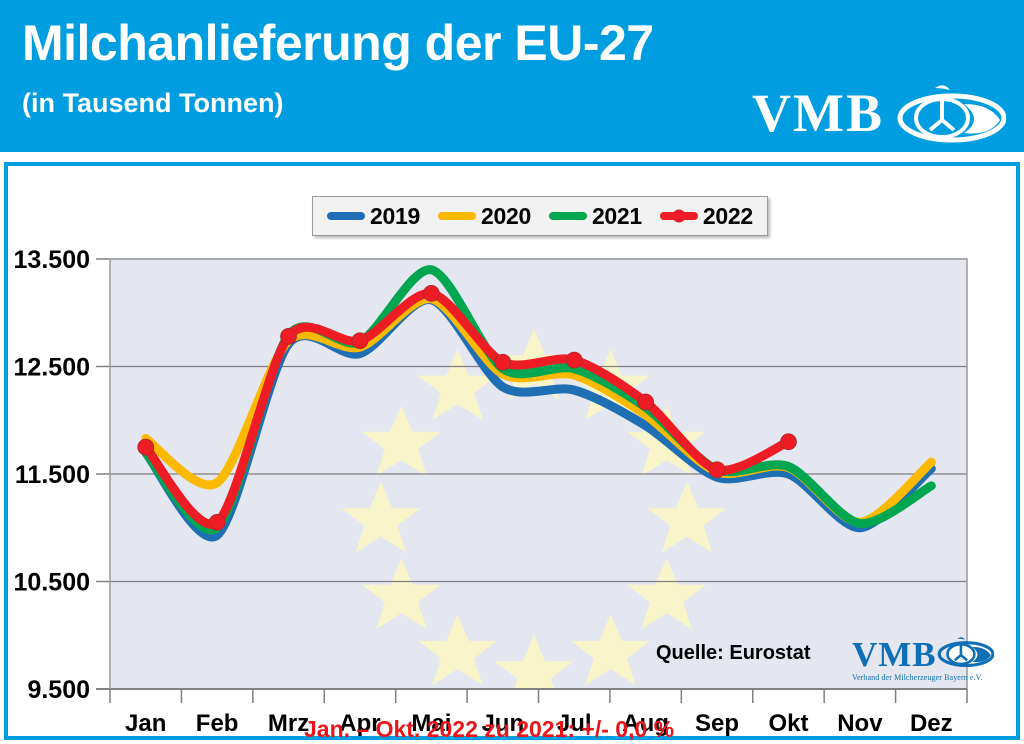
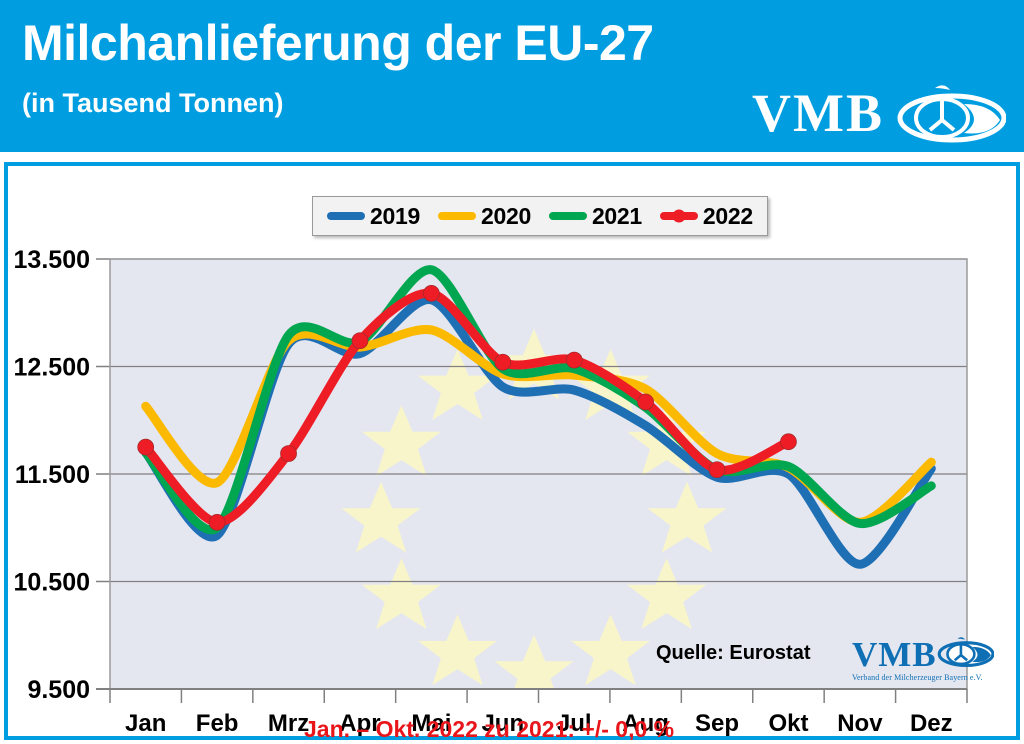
2020/Jan: 11830 -> 12130
2022/Mrz: 12780 -> 11690
2020/Mai: 13130 -> 12840
2020/Aug: 12050 -> 12290
2020/Sep: 11520 -> 11690
2019/Nov: 11000 -> 10660
